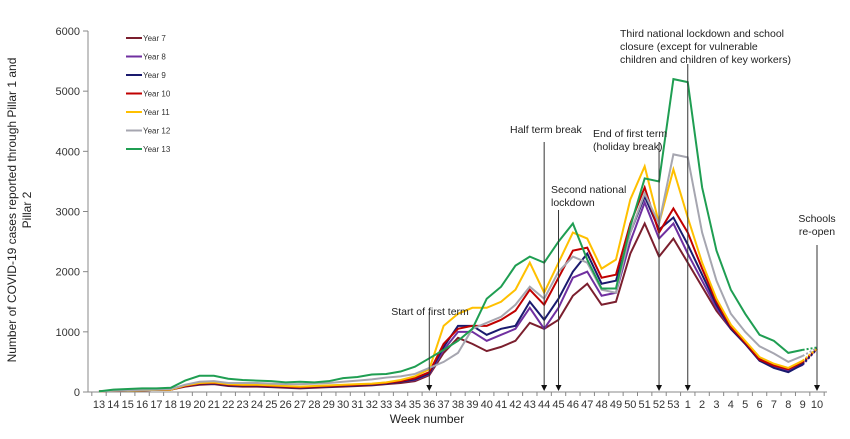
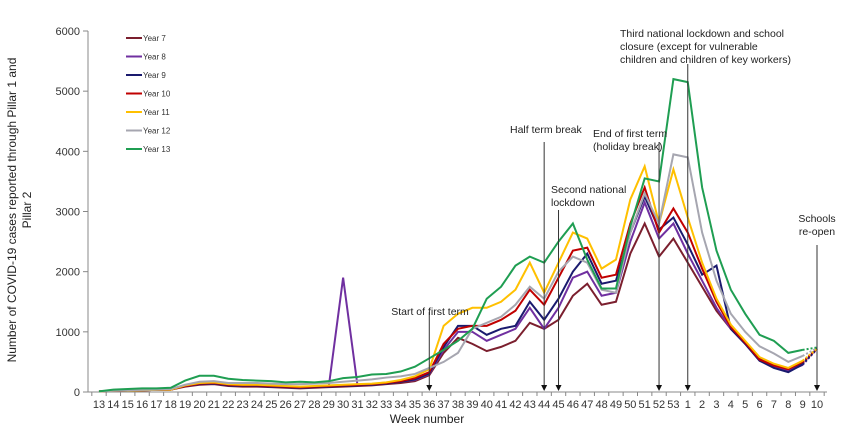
Year 8/30: 100 -> 1900
Year 9/3: 1400 -> 2100
